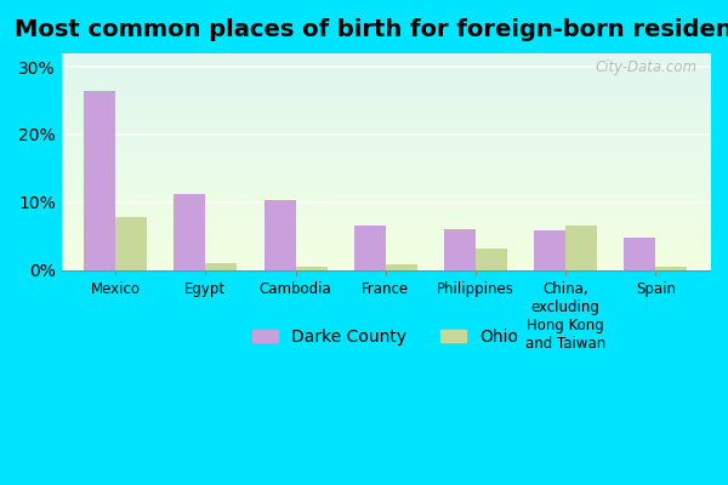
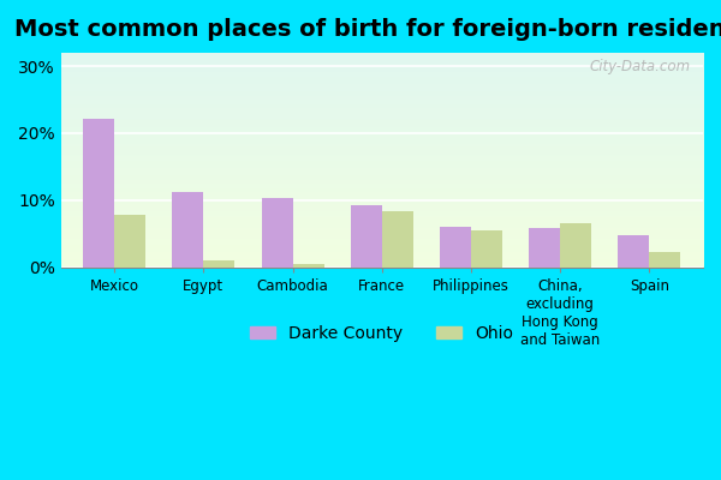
Darke County/Mexico: 26.5% -> 22.2%
Darke County/France: 6.5% -> 9.2%
Ohio/France: 0.8% -> 8.4%
Ohio/Philippines: 3.2% -> 5.4%
Ohio/Spain: 0.4% -> 2.2%
